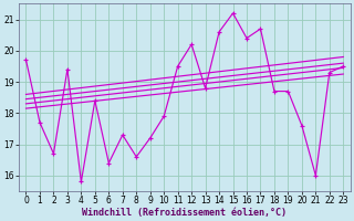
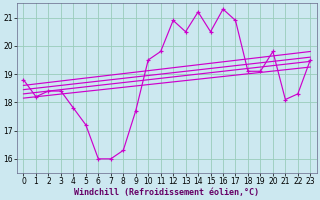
0: 19.7 -> 18.8
1: 17.7 -> 18.2
2: 16.7 -> 18.4
3: 19.4 -> 18.4
4: 15.8 -> 17.8
5: 18.4 -> 17.2
6: 16.4 -> 16.0
7: 17.3 -> 16.0
8: 16.6 -> 16.3
9: 17.2 -> 17.7
10: 17.9 -> 19.5
11: 19.5 -> 19.8
12: 20.2 -> 20.9
13: 18.8 -> 20.5
14: 20.6 -> 21.2
15: 21.2 -> 20.5
16: 20.4 -> 21.3
17: 20.7 -> 20.9
18: 18.7 -> 19.1
19: 18.7 -> 19.1
20: 17.6 -> 19.8
21: 16.0 -> 18.1
22: 19.3 -> 18.3
